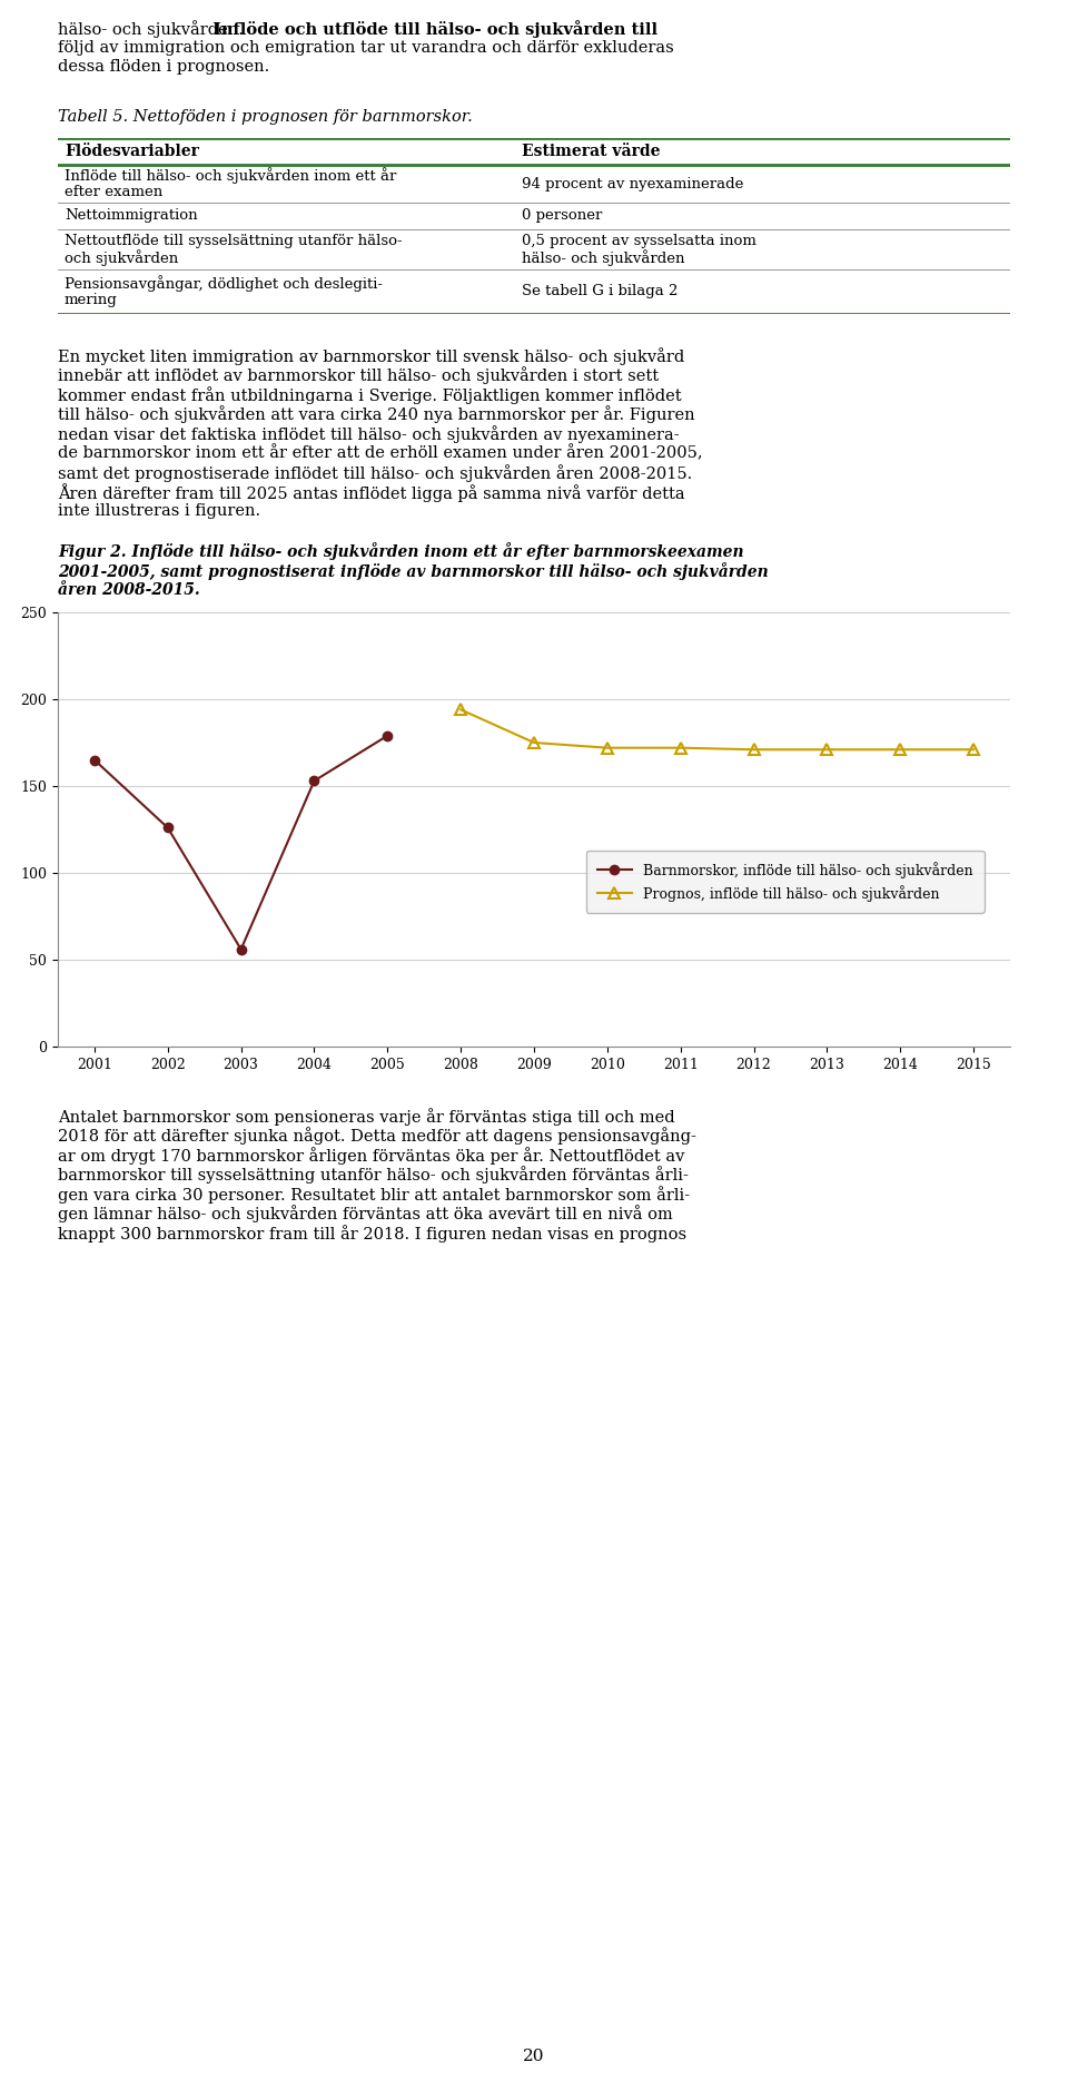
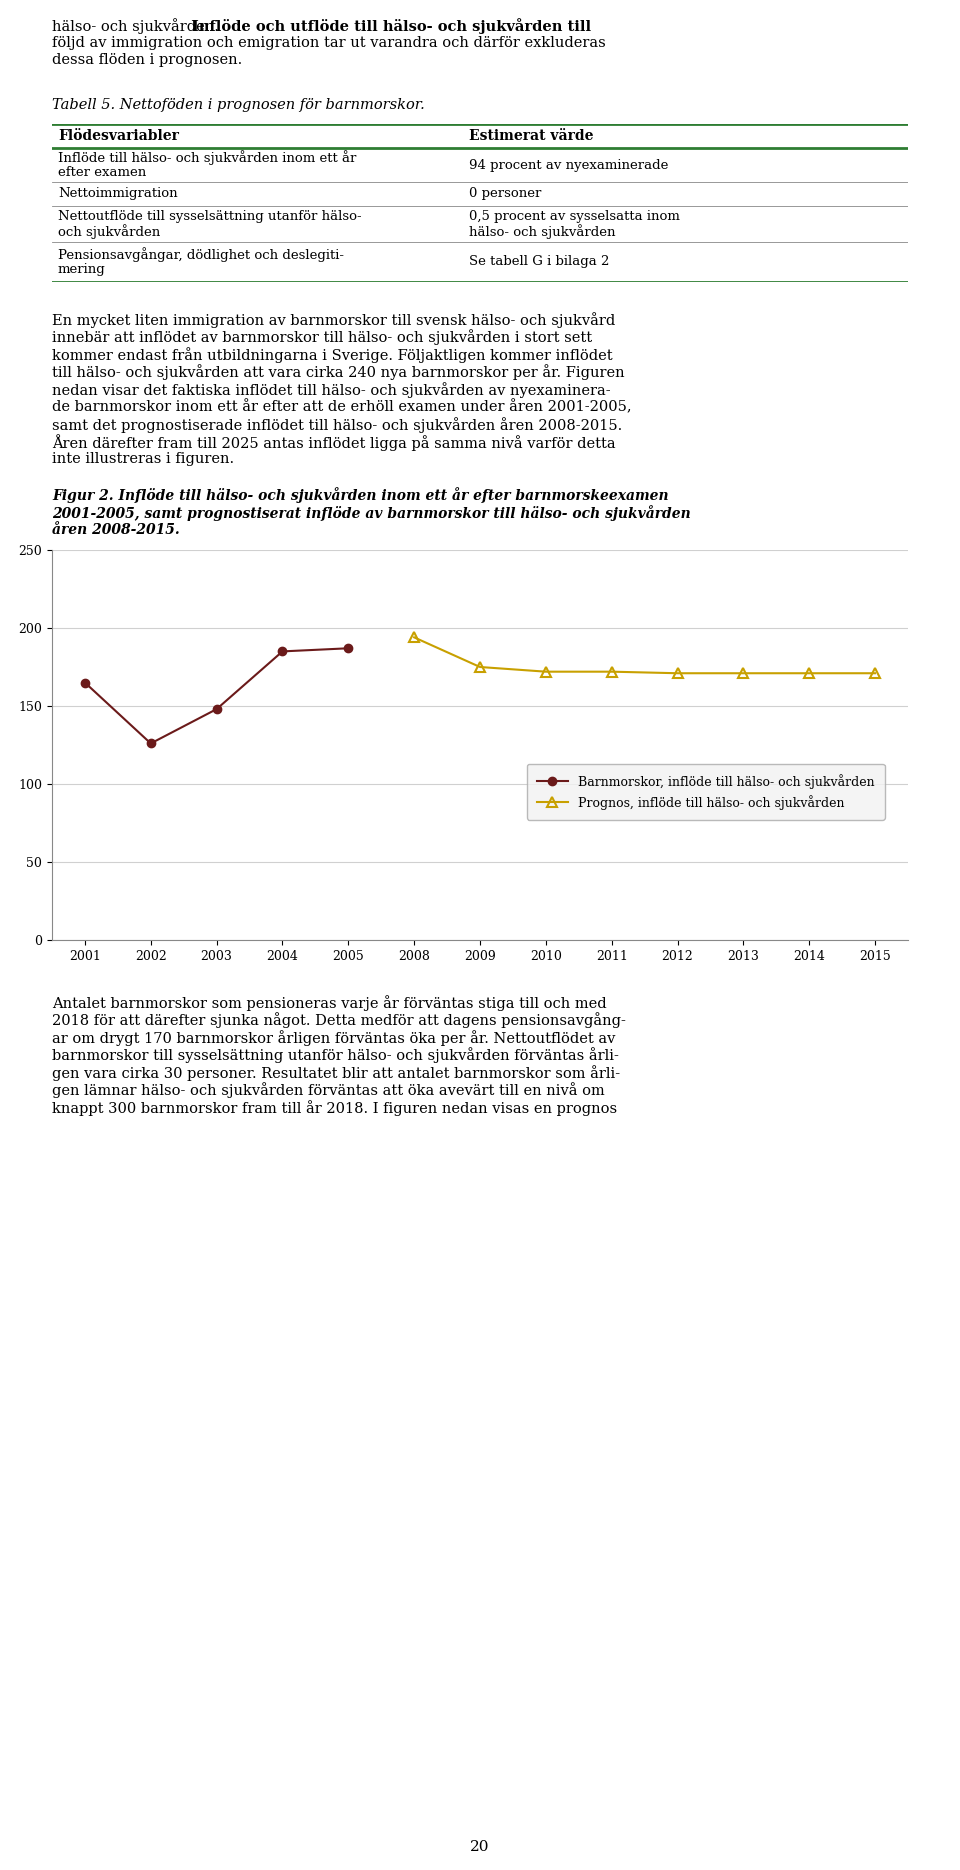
Barnmorskor, inflöde till hälso- och sjukvården/2003: 56 -> 148
Barnmorskor, inflöde till hälso- och sjukvården/2004: 153 -> 185
Barnmorskor, inflöde till hälso- och sjukvården/2005: 179 -> 187
